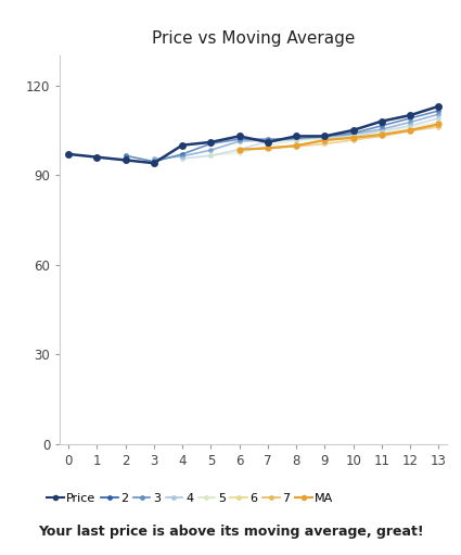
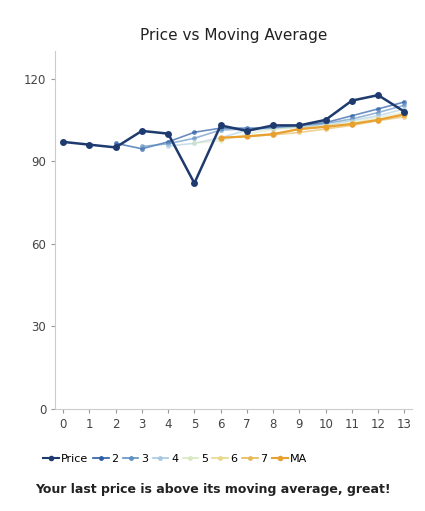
Price/3: 94 -> 101
Price/5: 101 -> 82
Price/11: 108 -> 112
Price/12: 110 -> 114
Price/13: 113 -> 108
